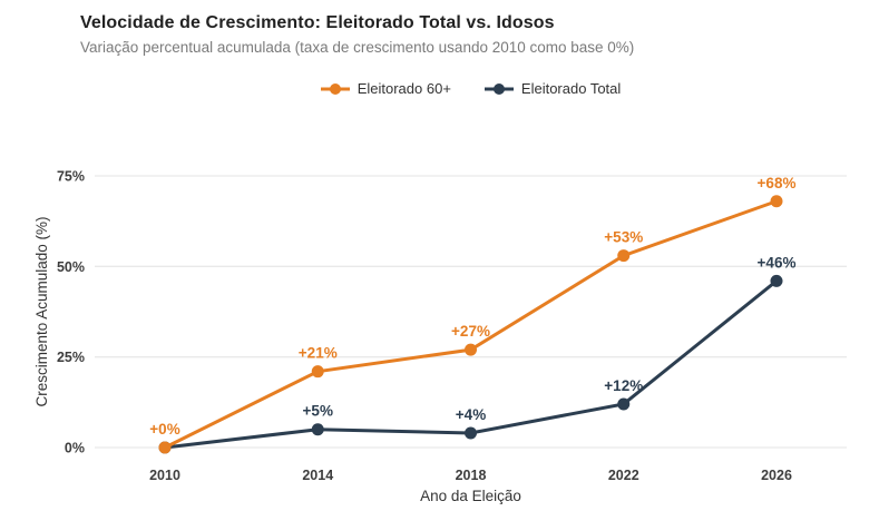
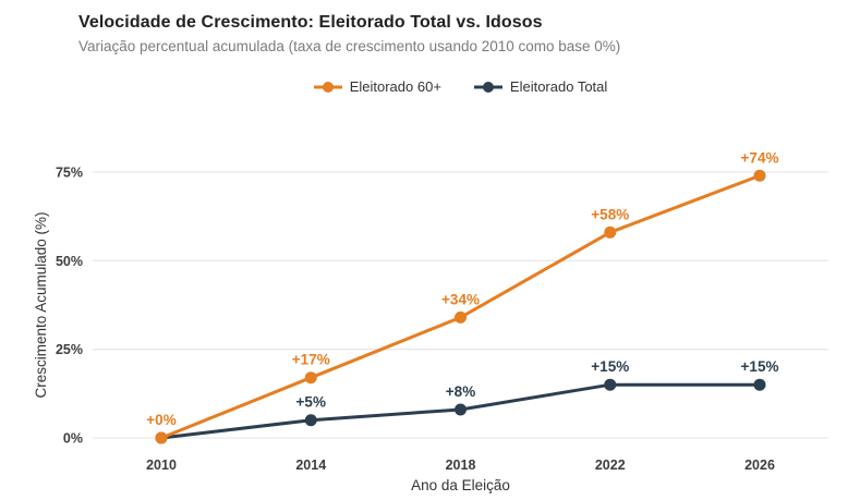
Eleitorado 60+/2014: +21% -> +17%
Eleitorado 60+/2018: +27% -> +34%
Eleitorado Total/2018: +4% -> +8%
Eleitorado 60+/2022: +53% -> +58%
Eleitorado Total/2022: +12% -> +15%
Eleitorado 60+/2026: +68% -> +74%
Eleitorado Total/2026: +46% -> +15%
